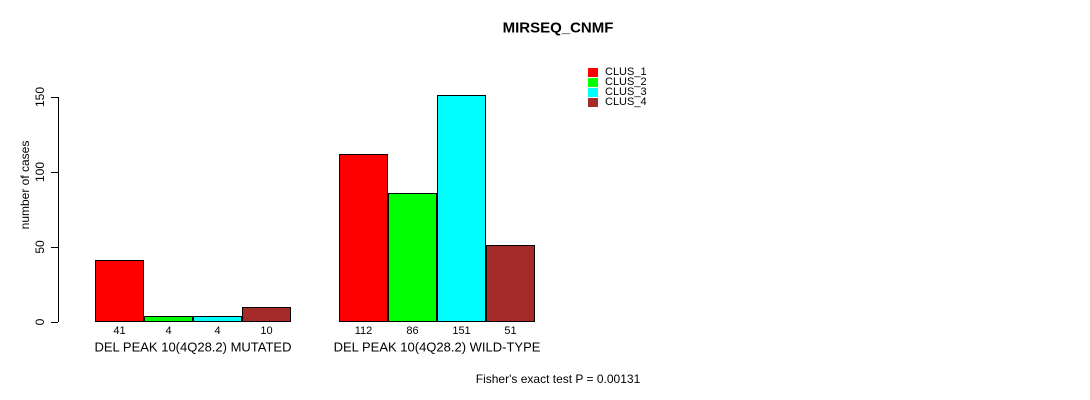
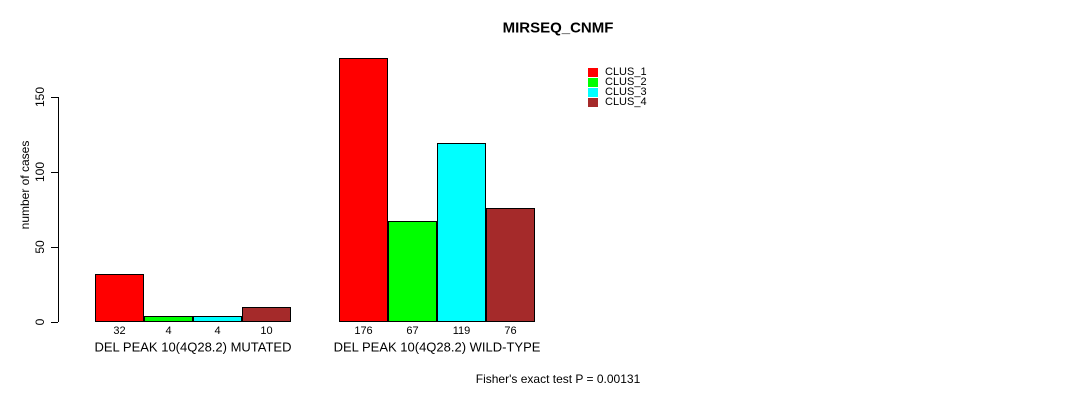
CLUS_1/DEL PEAK 10(4Q28.2) MUTATED: 41 -> 32
CLUS_1/DEL PEAK 10(4Q28.2) WILD-TYPE: 112 -> 176
CLUS_2/DEL PEAK 10(4Q28.2) WILD-TYPE: 86 -> 67
CLUS_3/DEL PEAK 10(4Q28.2) WILD-TYPE: 151 -> 119
CLUS_4/DEL PEAK 10(4Q28.2) WILD-TYPE: 51 -> 76
